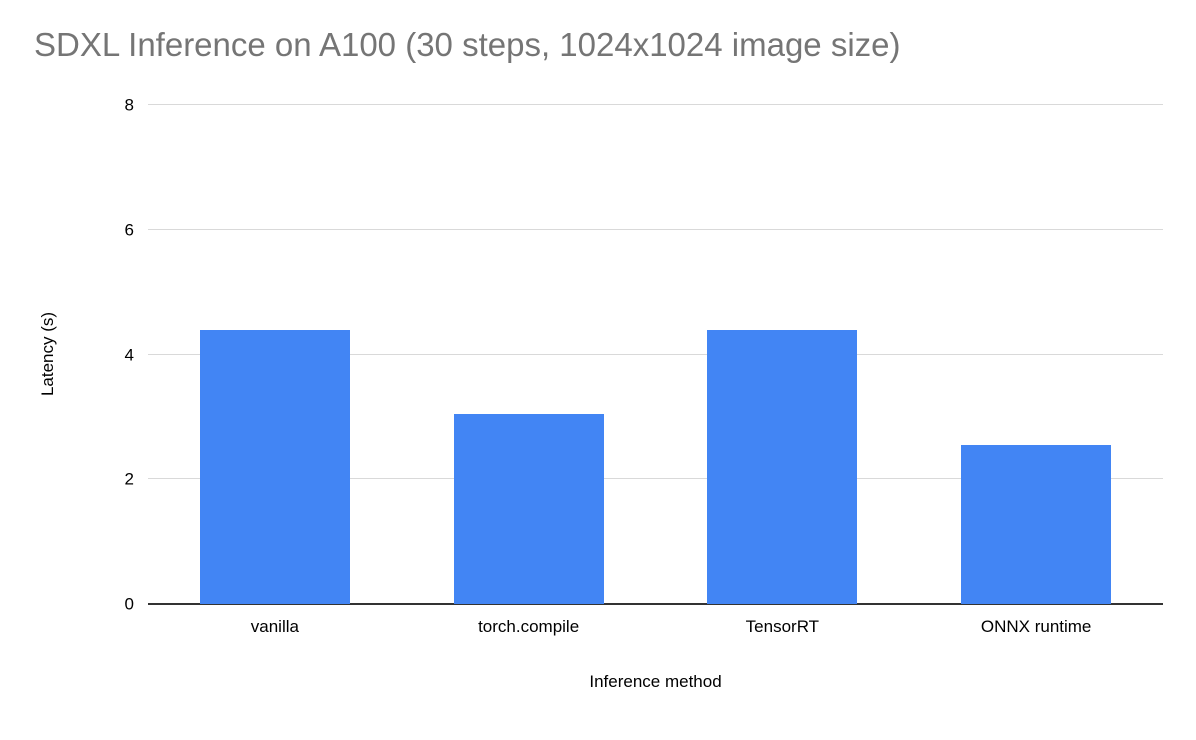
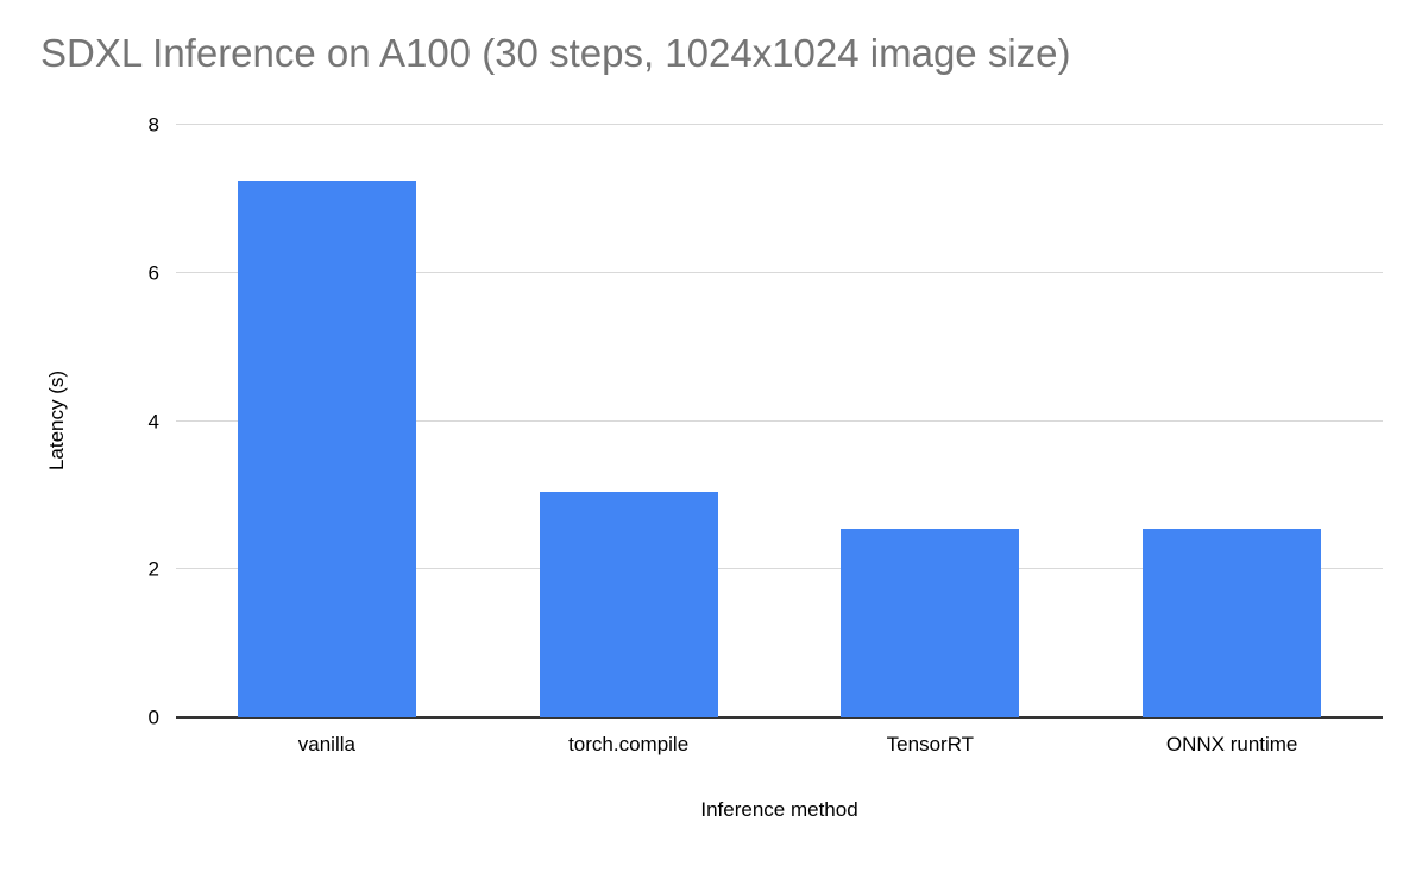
vanilla: 4.4 -> 7.2
TensorRT: 4.4 -> 2.5
